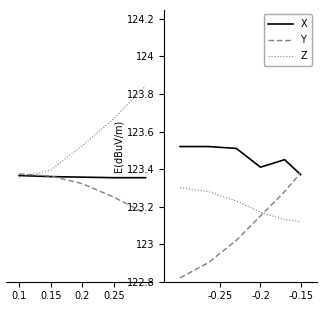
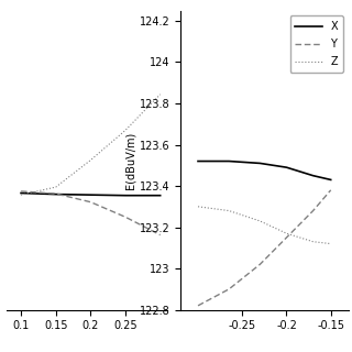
X/-0.2: 123.41 -> 123.49
X/-0.15: 123.37 -> 123.43
